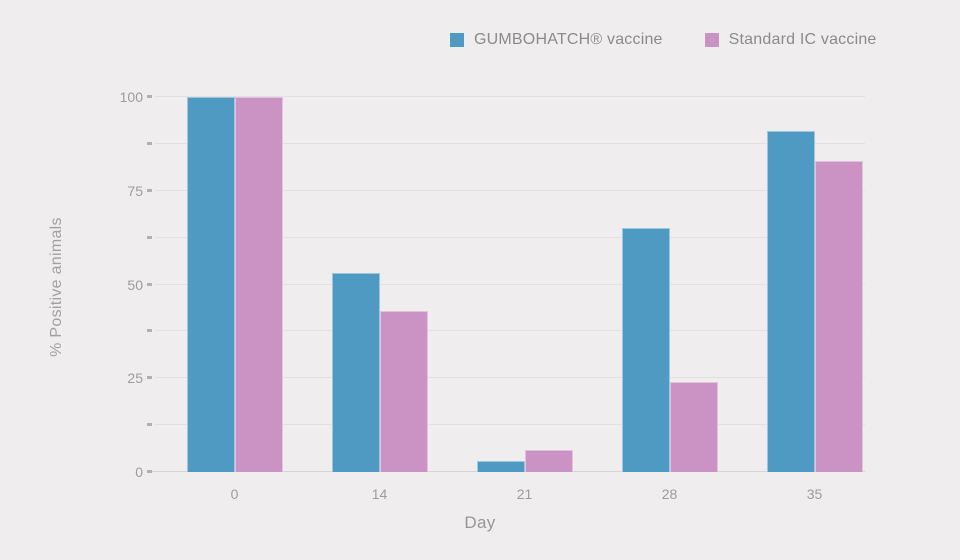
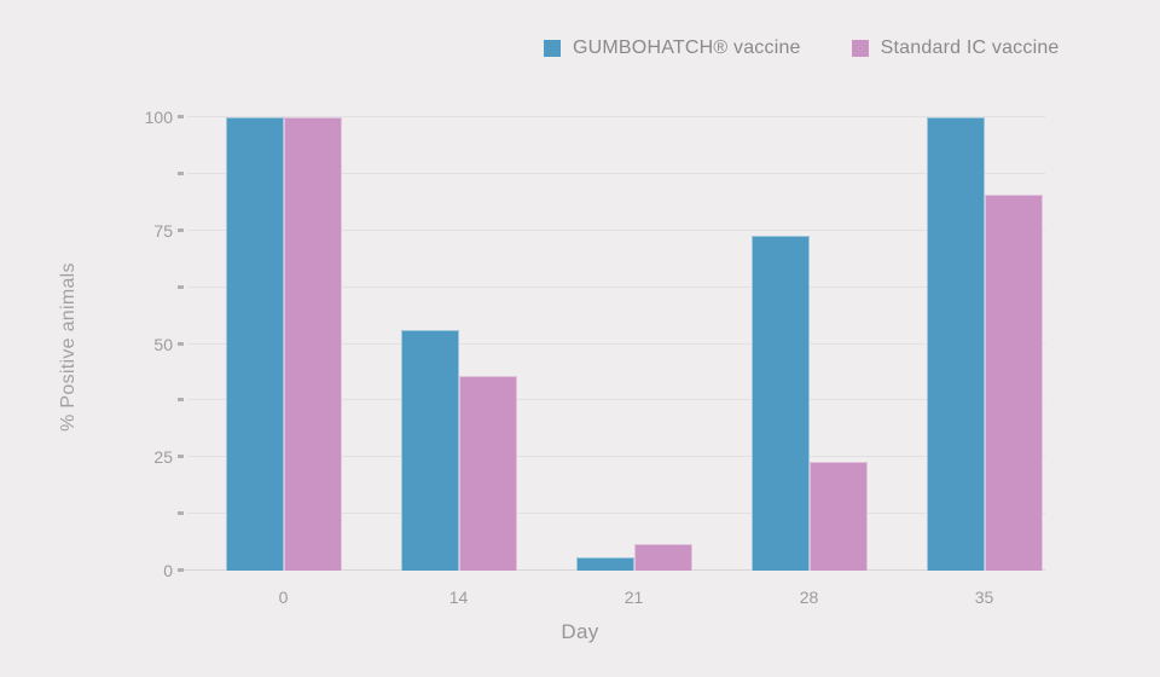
GUMBOHATCH® vaccine/28: 65 -> 74
GUMBOHATCH® vaccine/35: 91 -> 100
